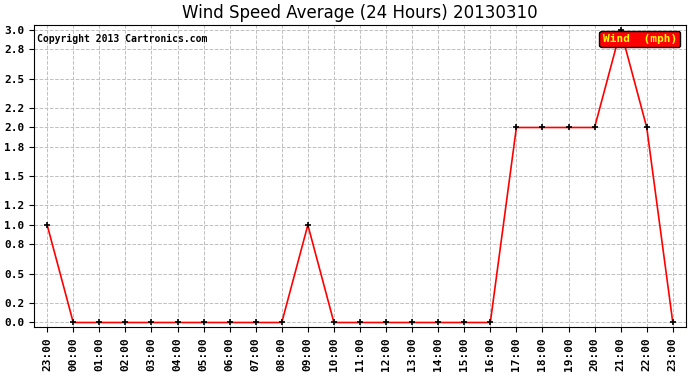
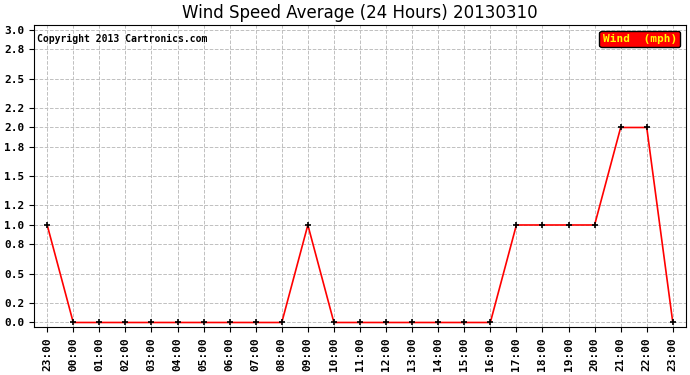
17:00: 2 -> 1
18:00: 2 -> 1
19:00: 2 -> 1
20:00: 2 -> 1
21:00: 3 -> 2
